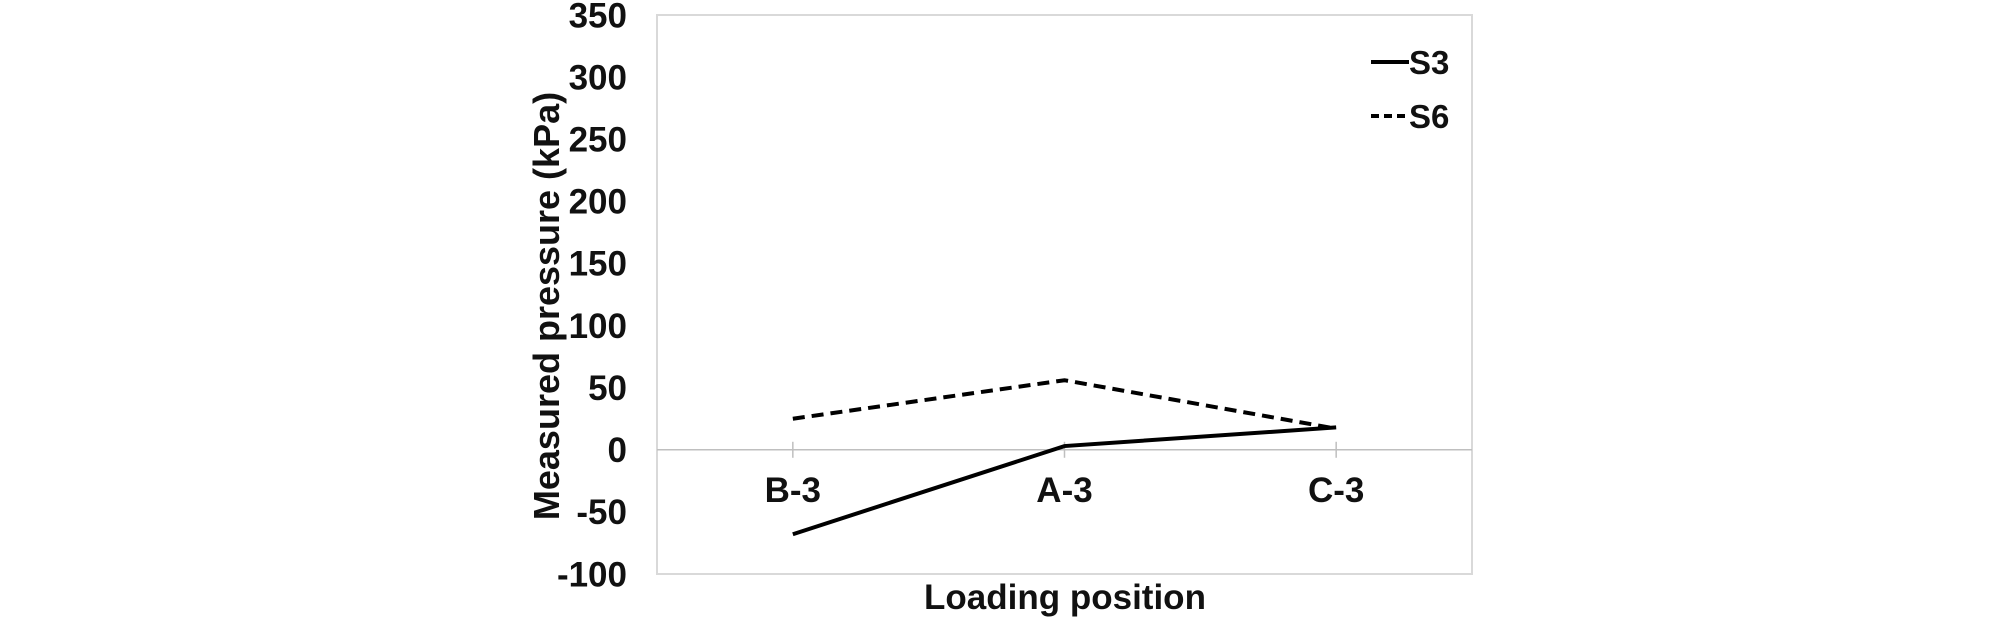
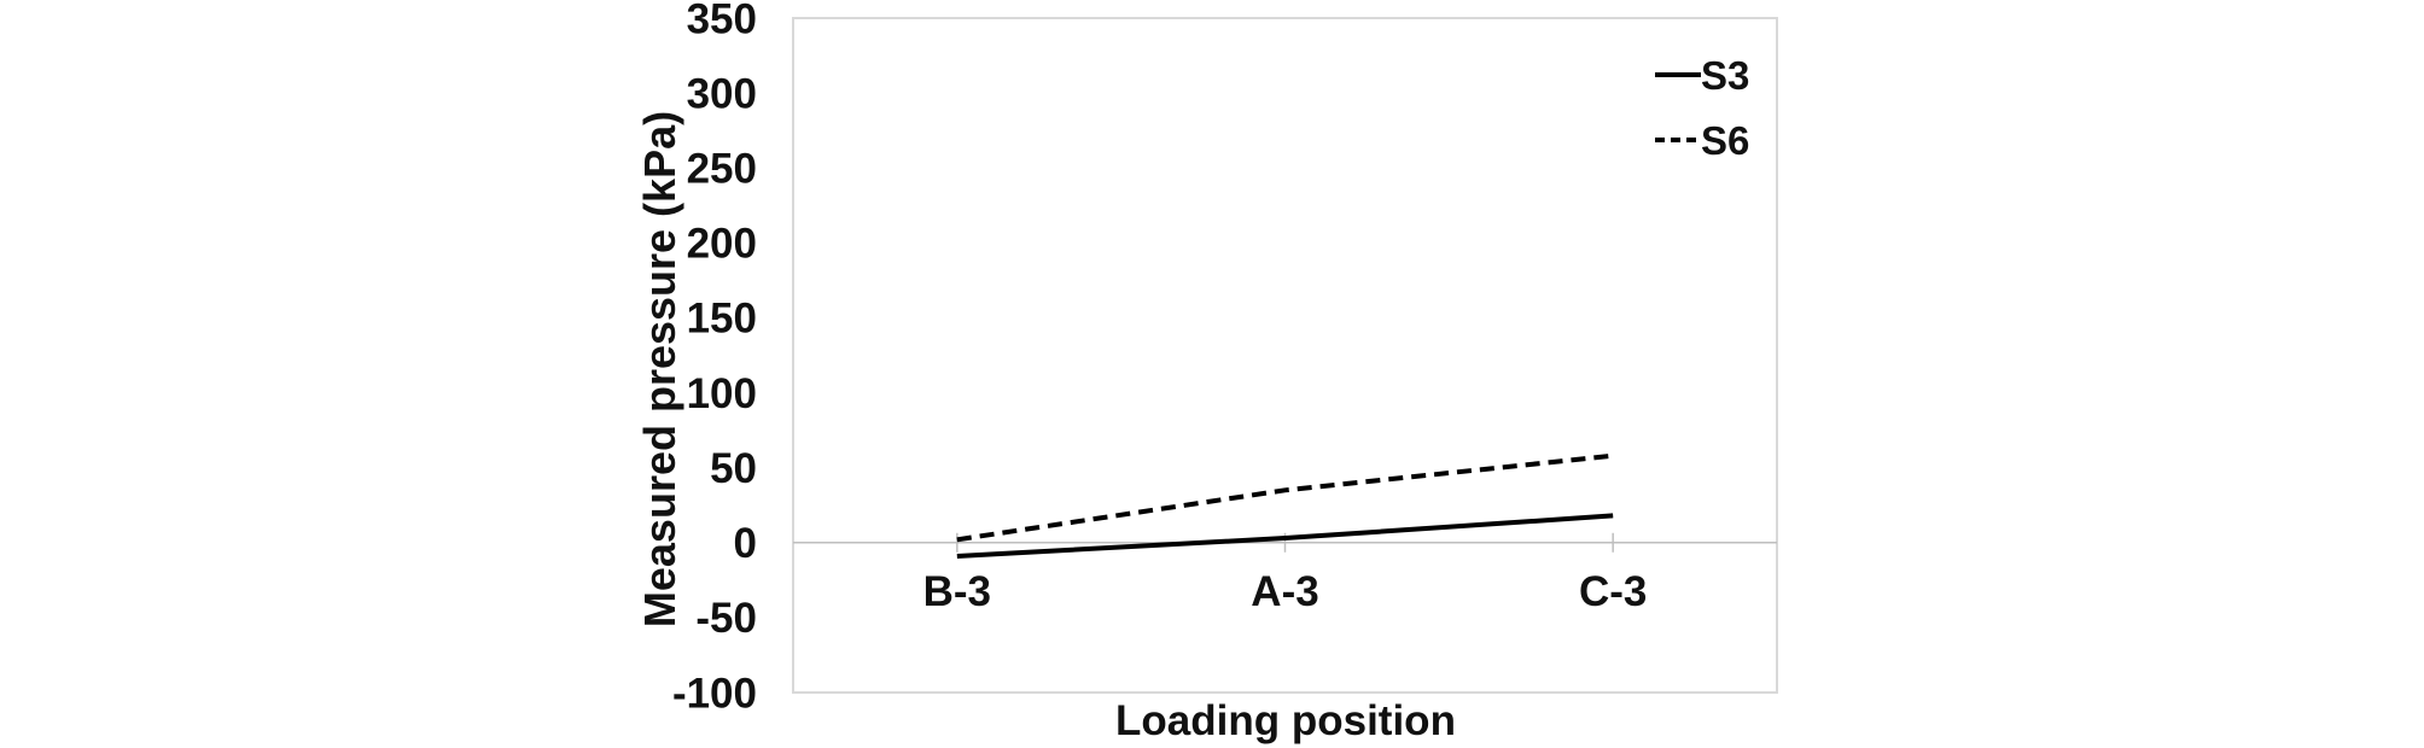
S3/B-3: -68 -> -9
S6/B-3: 25 -> 2
S6/A-3: 56 -> 35
S6/C-3: 17 -> 58
